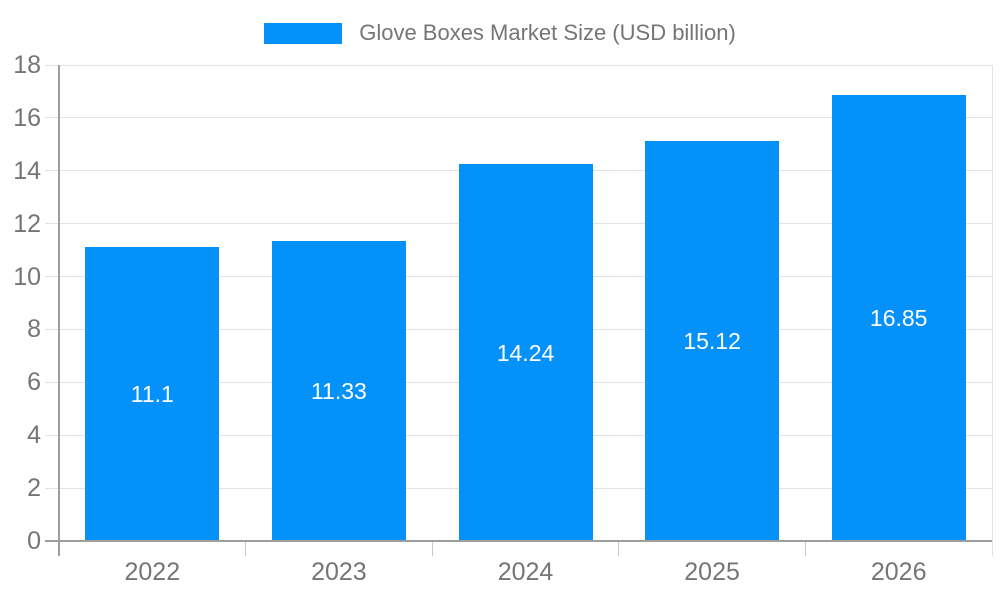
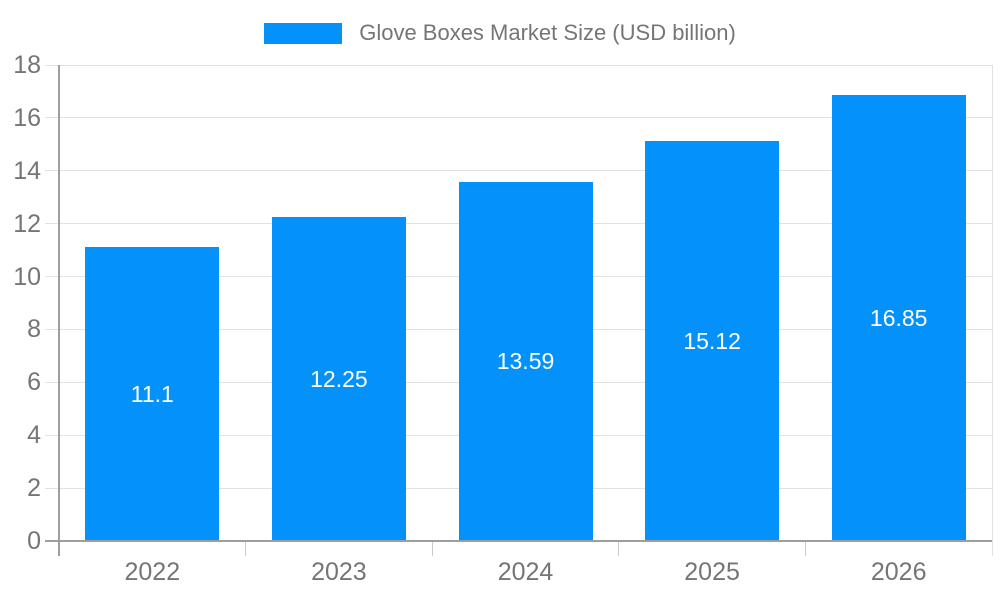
2023: 11.33 -> 12.25
2024: 14.24 -> 13.59
